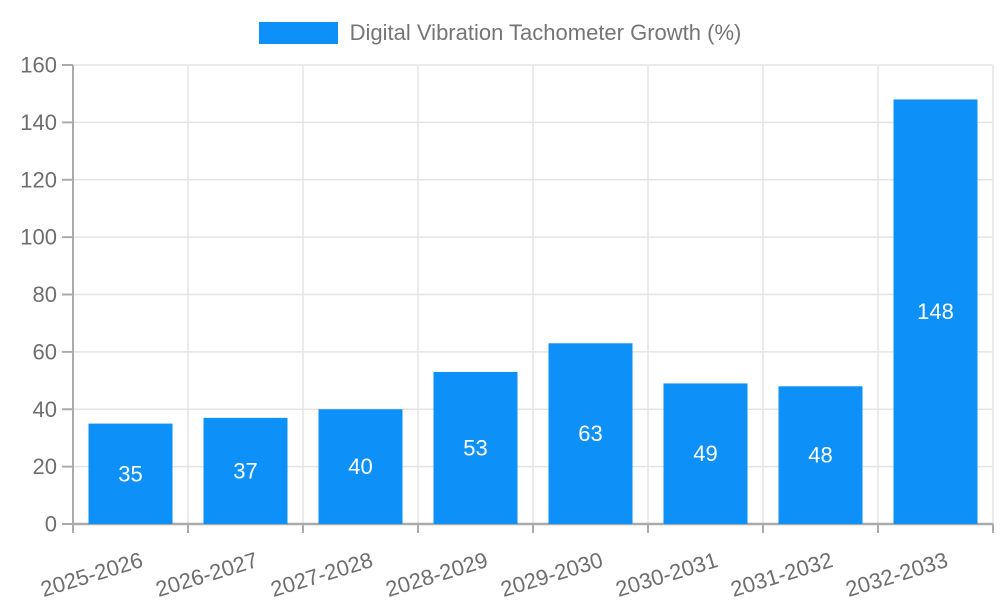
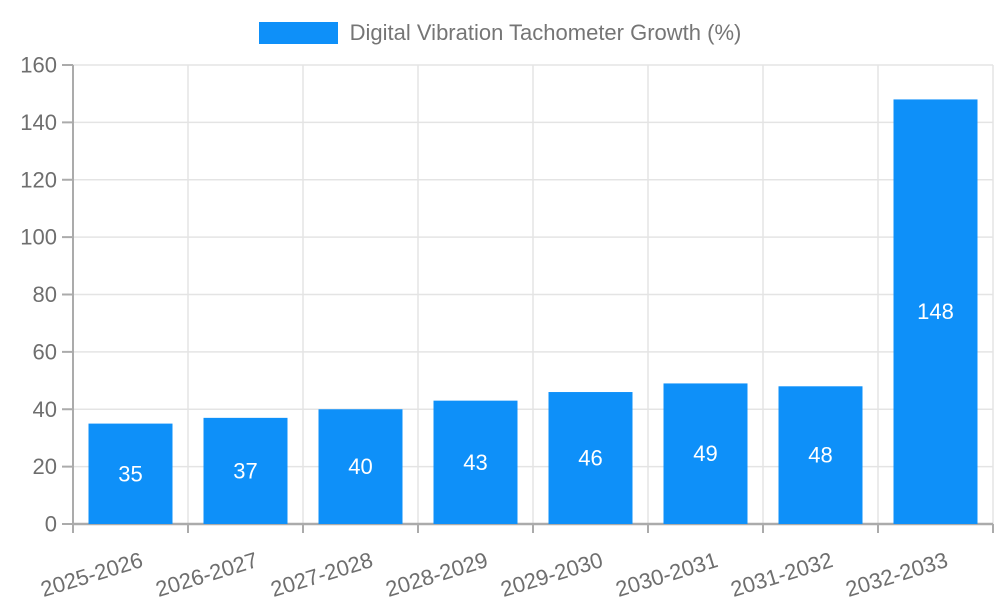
2028-2029: 53 -> 43
2029-2030: 63 -> 46
